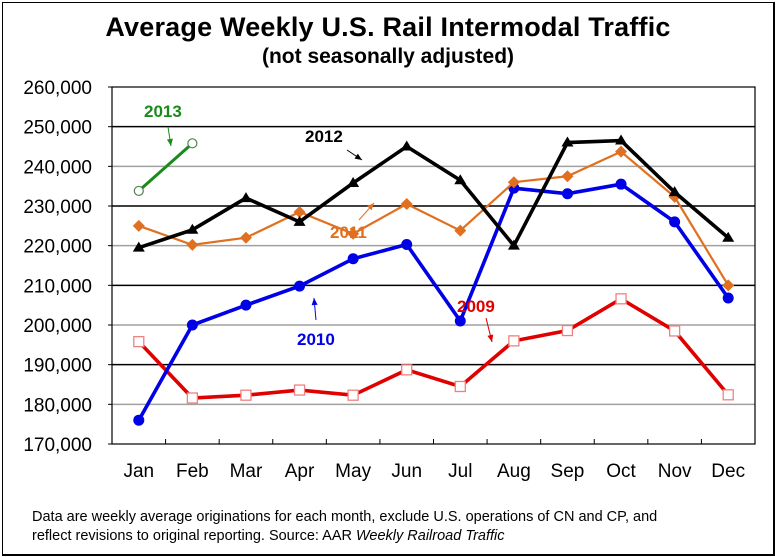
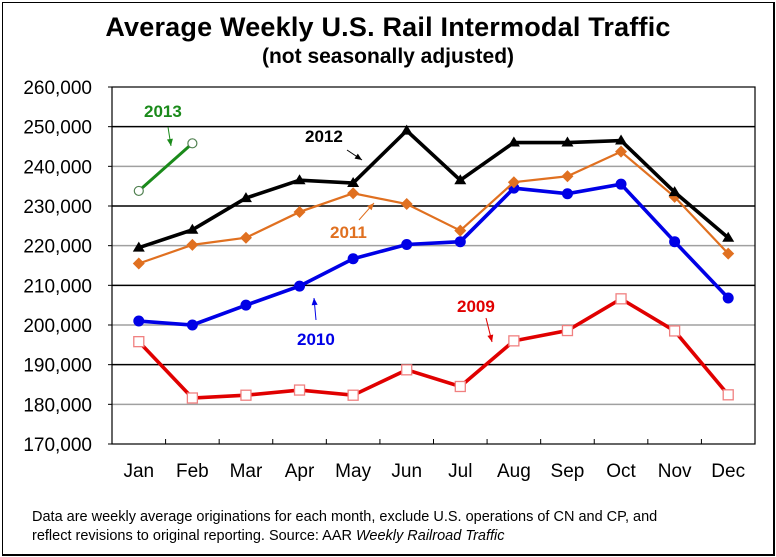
2010/Jan: 176000 -> 201000
2011/Jan: 225000 -> 216000
2012/Apr: 226000 -> 236000
2011/May: 223000 -> 233000
2012/Jun: 245000 -> 249000
2010/Jul: 201000 -> 221000
2012/Aug: 220000 -> 246000
2010/Nov: 226000 -> 221000
2011/Dec: 210000 -> 218000
